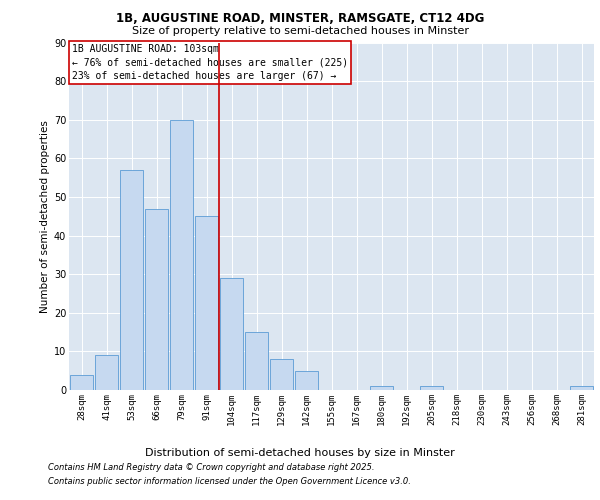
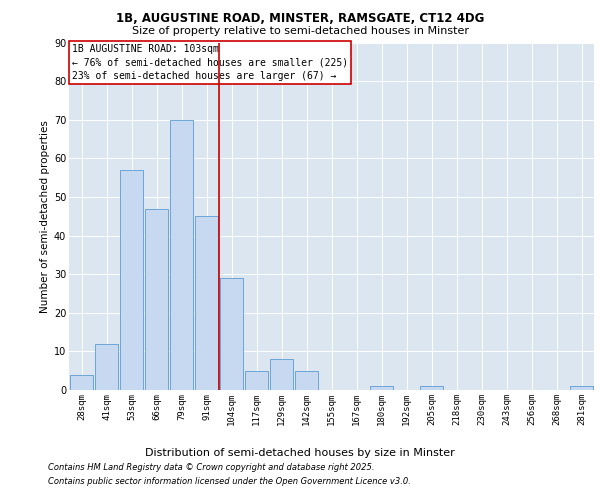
41sqm: 9 -> 12
117sqm: 15 -> 5
